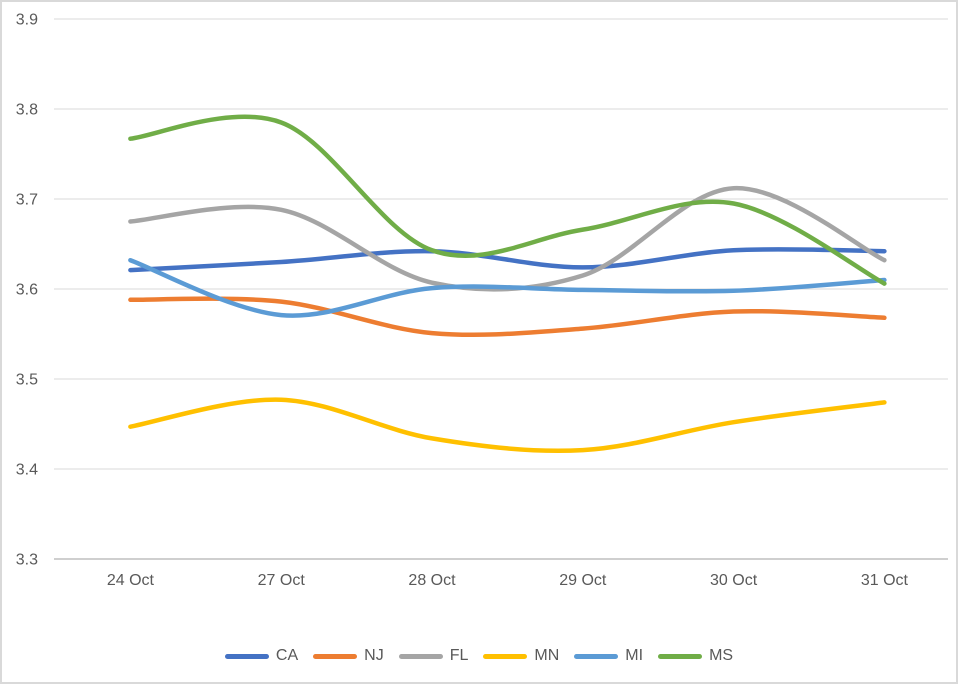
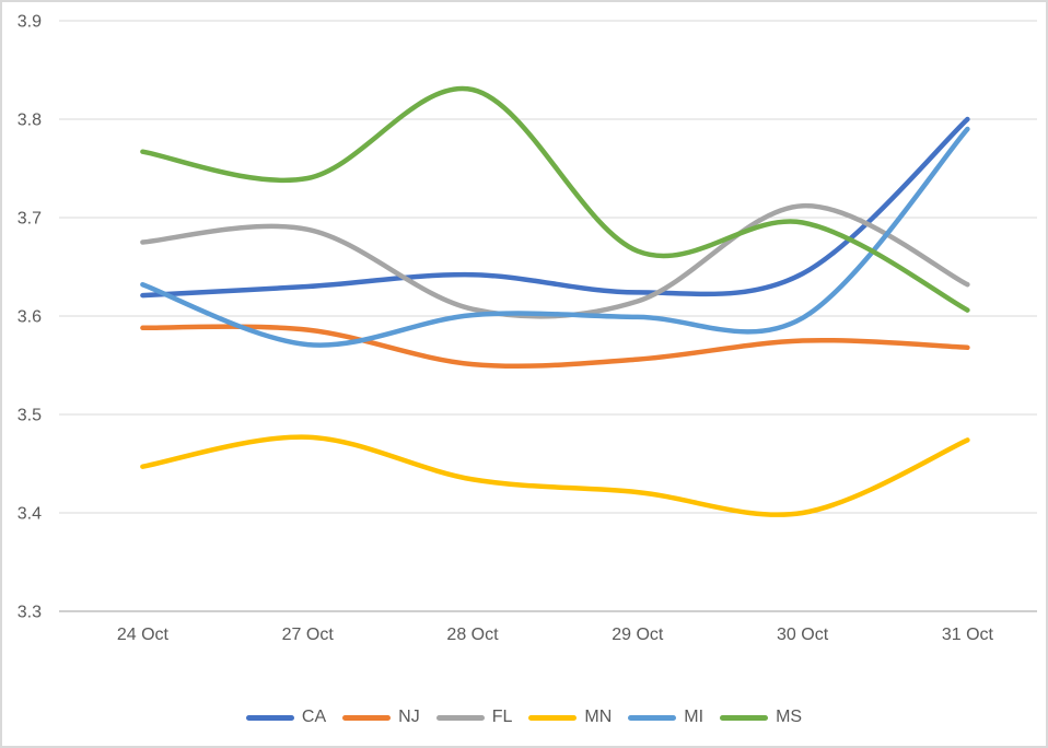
MS/27 Oct: 3.79 -> 3.74
MS/28 Oct: 3.64 -> 3.83
MN/30 Oct: 3.45 -> 3.40
CA/31 Oct: 3.64 -> 3.80
MI/31 Oct: 3.61 -> 3.79
